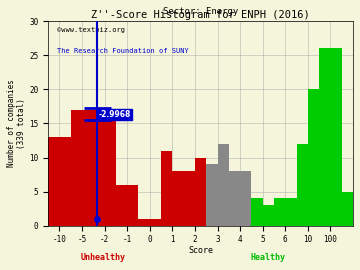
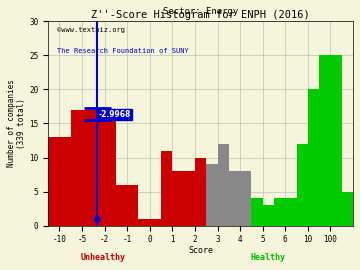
100: 26 -> 25
